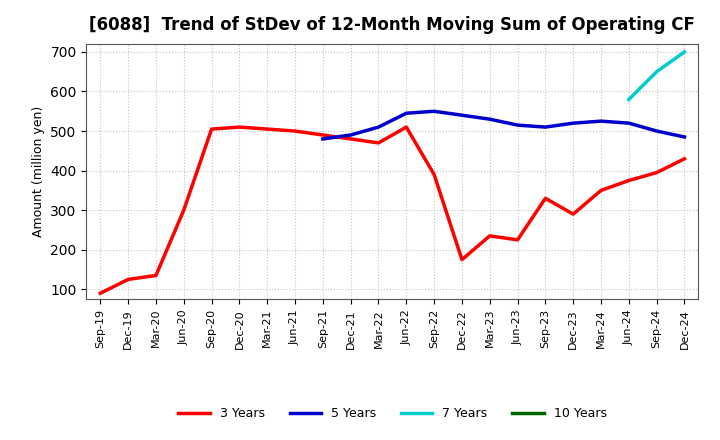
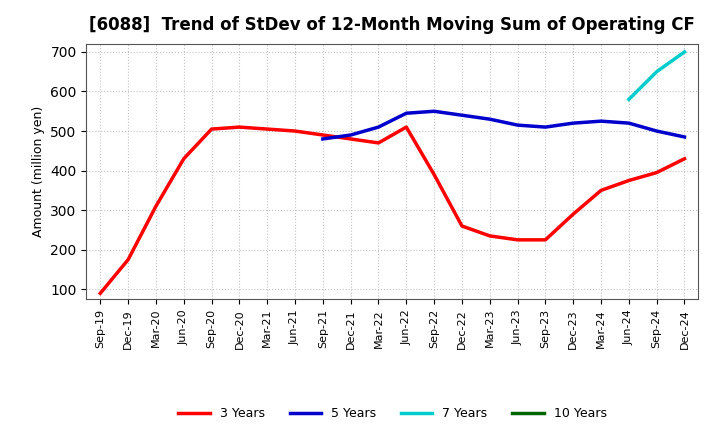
3 Years/Dec-19: 125 -> 175
3 Years/Mar-20: 135 -> 310
3 Years/Jun-20: 300 -> 430
3 Years/Dec-22: 175 -> 260
3 Years/Sep-23: 330 -> 225
